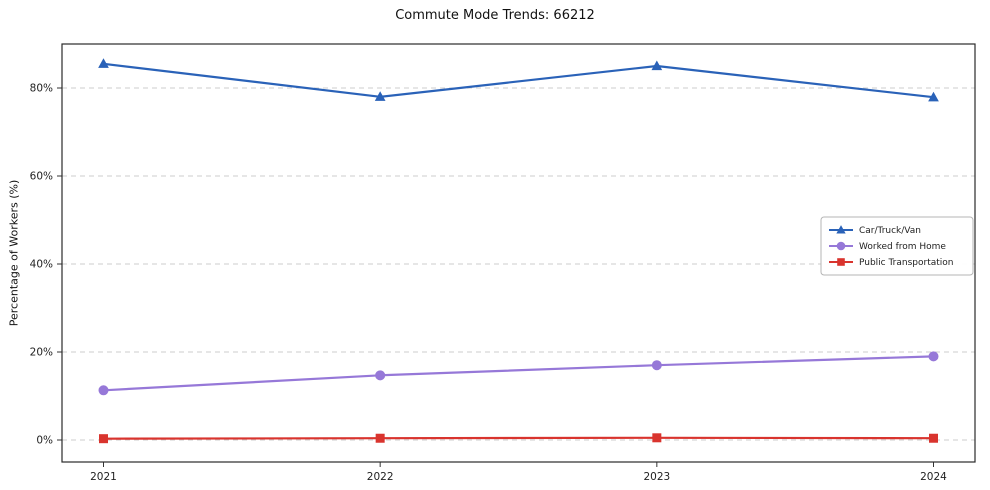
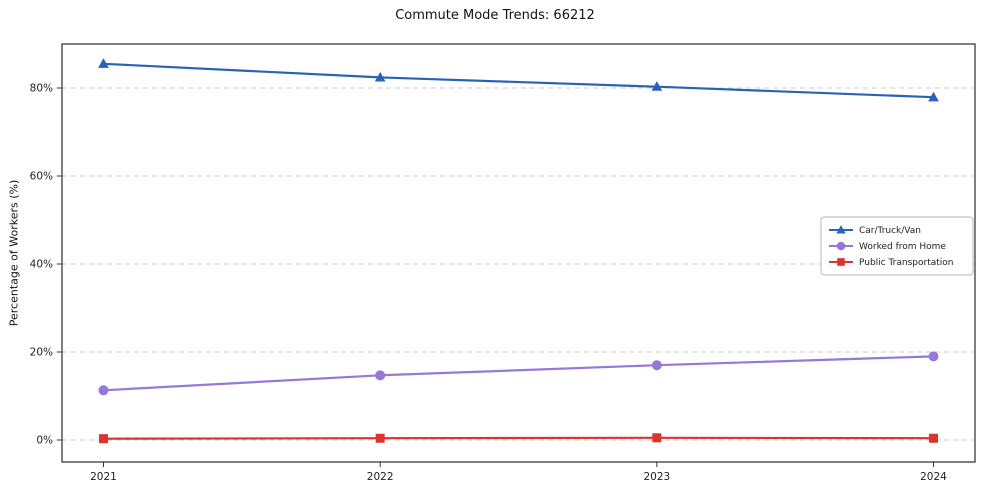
Car/Truck/Van/2022: 78% -> 82%
Car/Truck/Van/2023: 85% -> 80%
